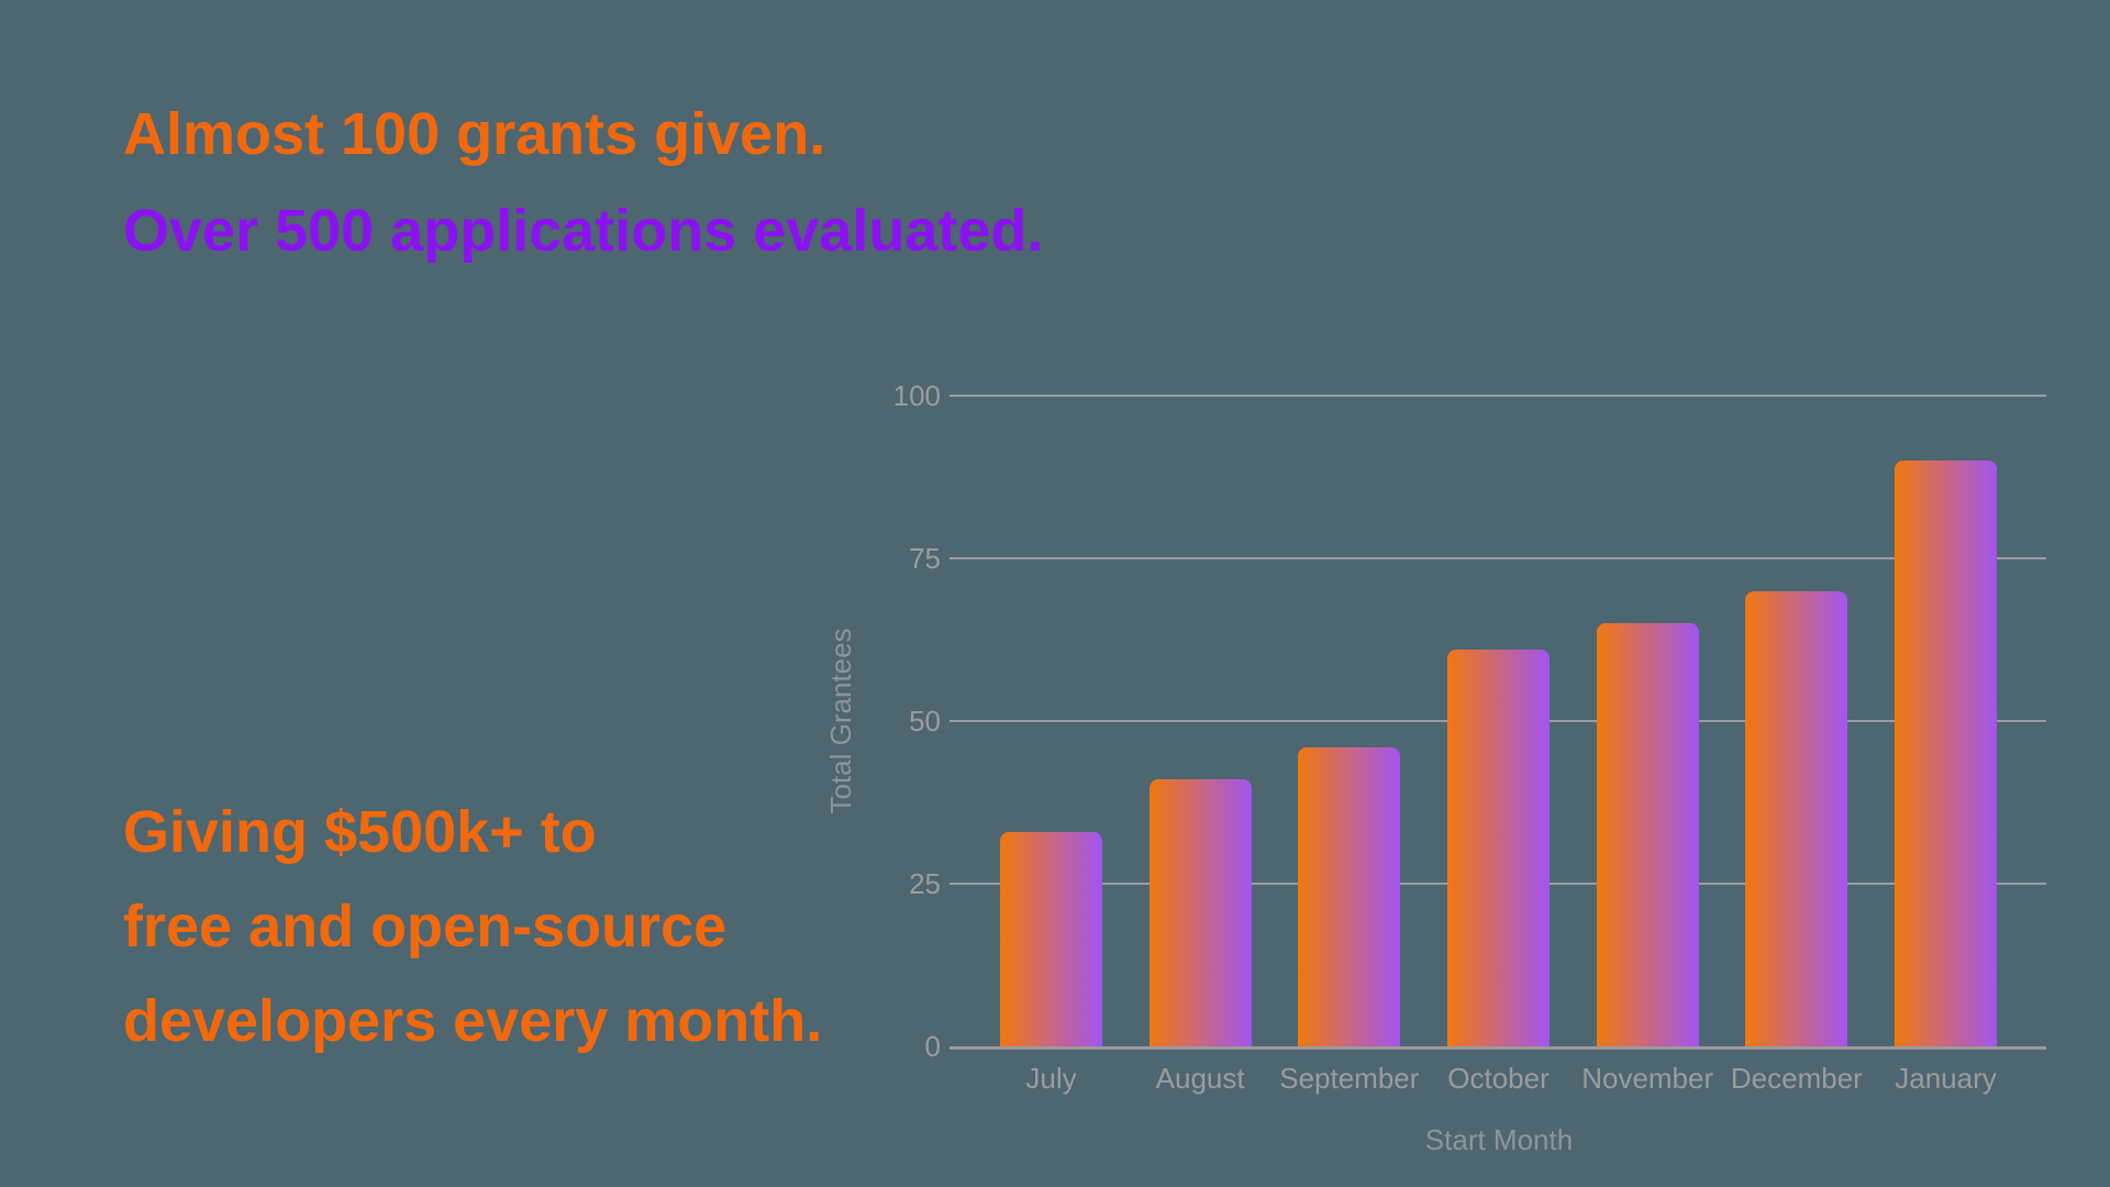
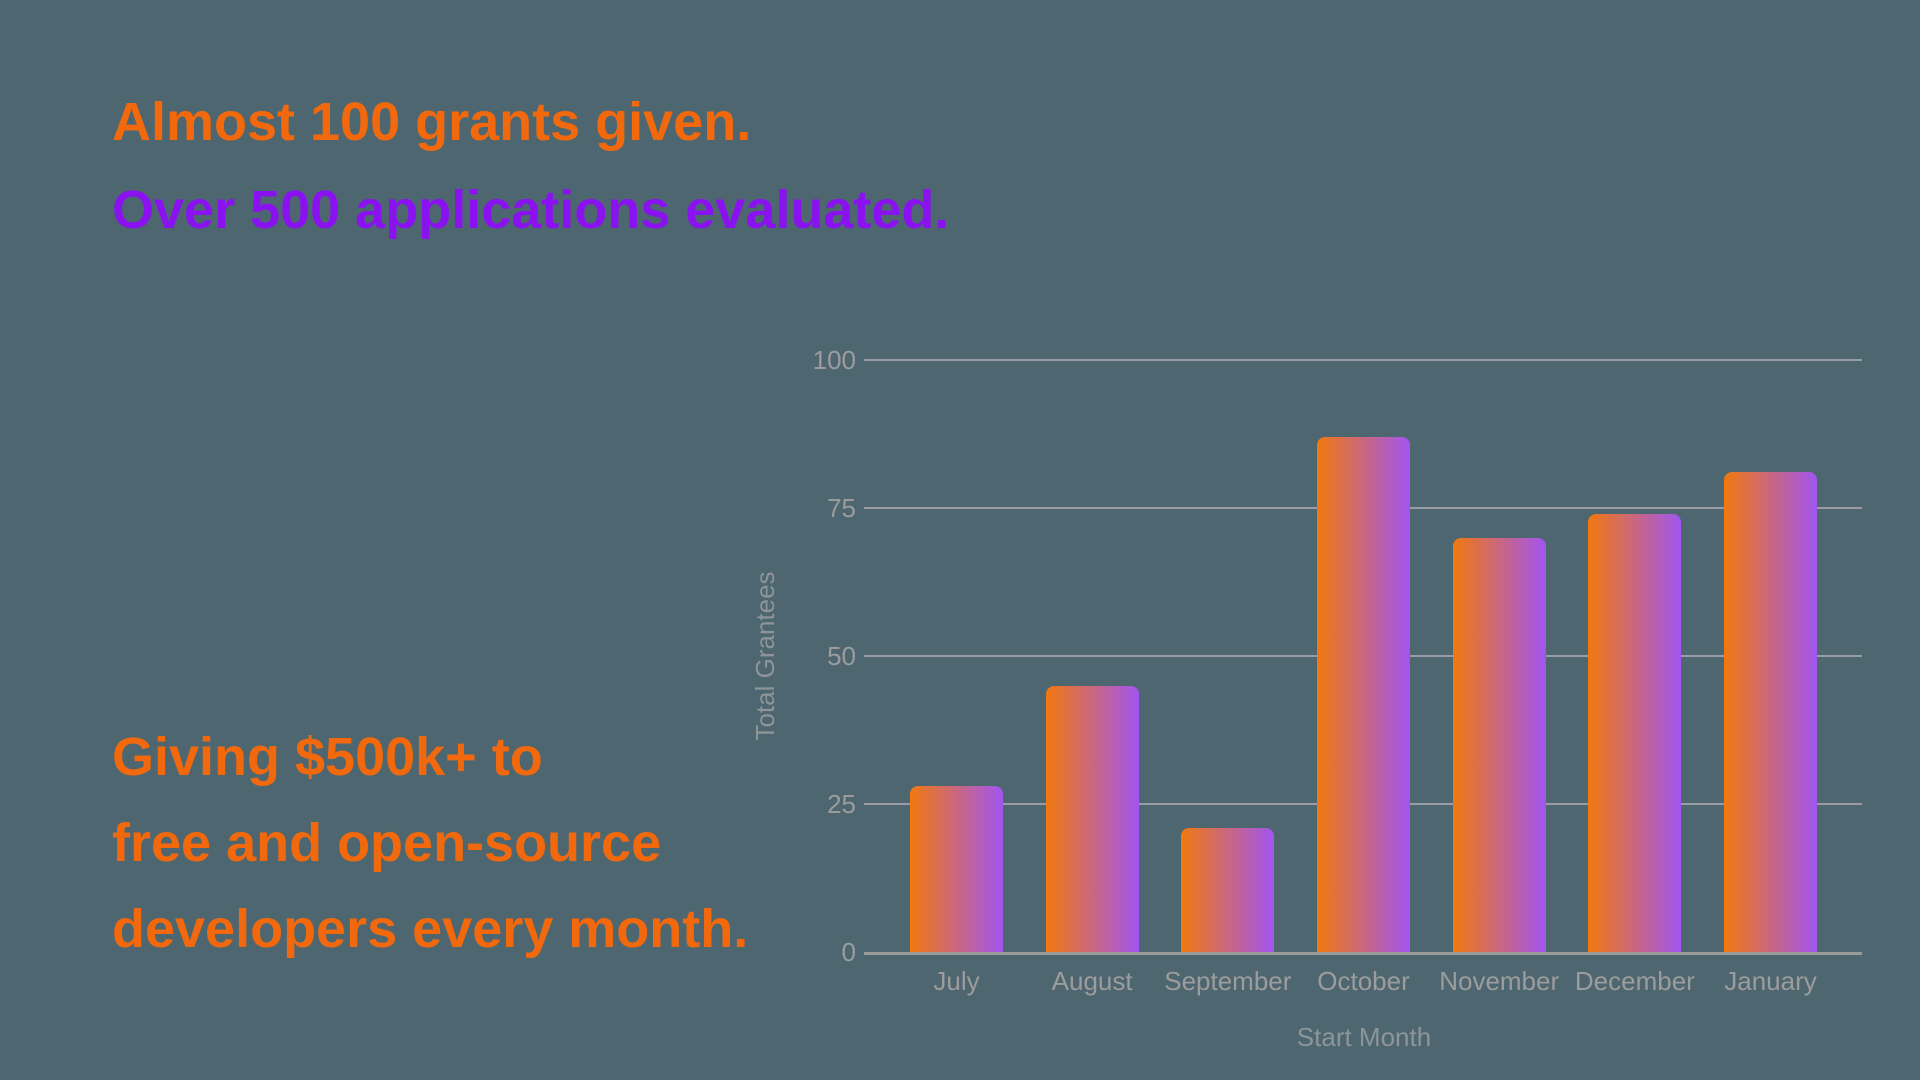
July: 33 -> 28
August: 41 -> 45
September: 46 -> 21
October: 61 -> 87
November: 65 -> 70
December: 70 -> 74
January: 90 -> 81
